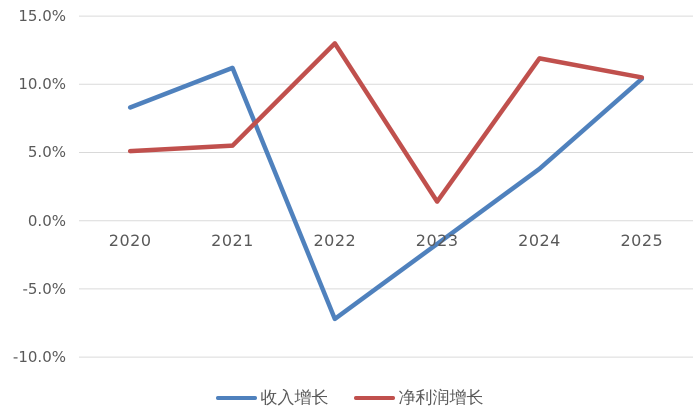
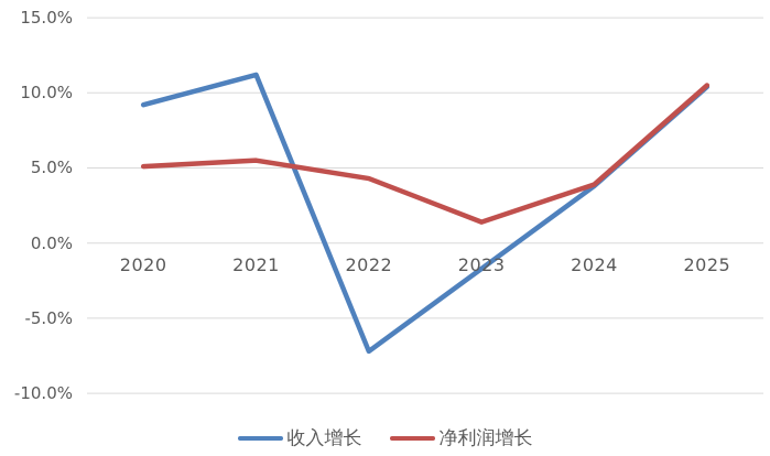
收入增长/2020: 8.3% -> 9.2%
净利润增长/2022: 13.0% -> 4.3%
净利润增长/2024: 11.9% -> 3.9%
